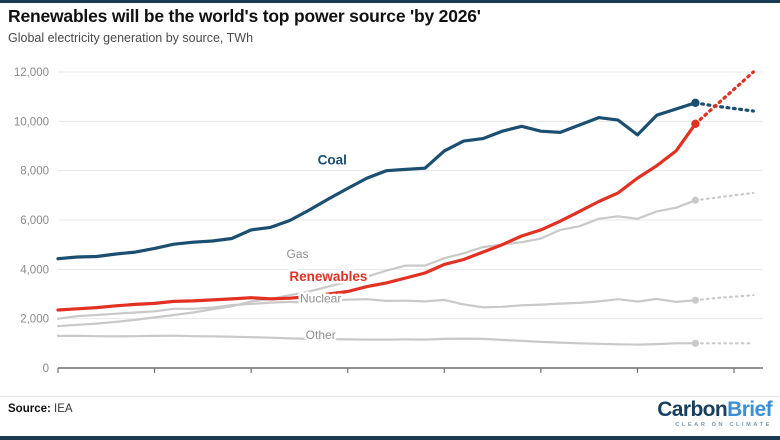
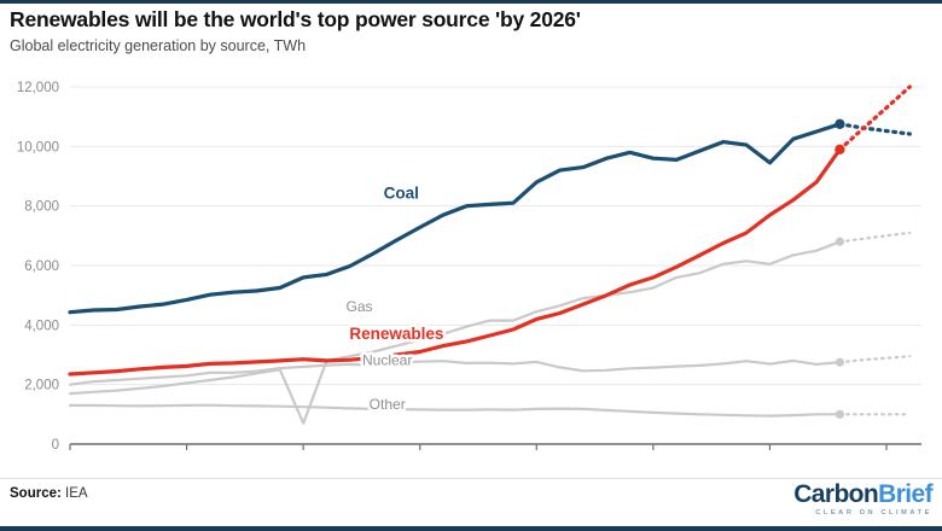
Gas/2000: 2700 -> 700
